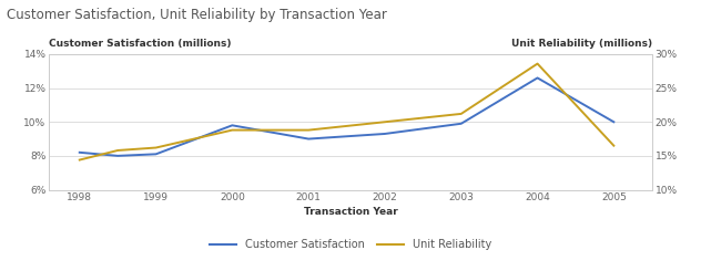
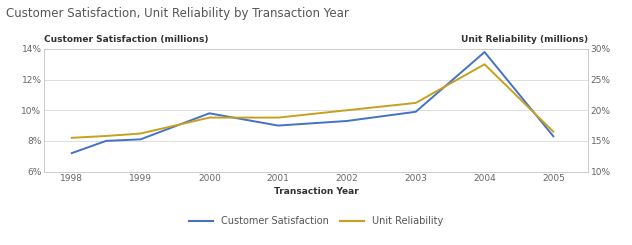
Customer Satisfaction/1998: 8.2% -> 7.2%
Unit Reliability/1998: 14.4% -> 15.5%
Customer Satisfaction/2004: 12.6% -> 13.8%
Unit Reliability/2004: 28.6% -> 27.5%
Customer Satisfaction/2005: 10.0% -> 8.3%
